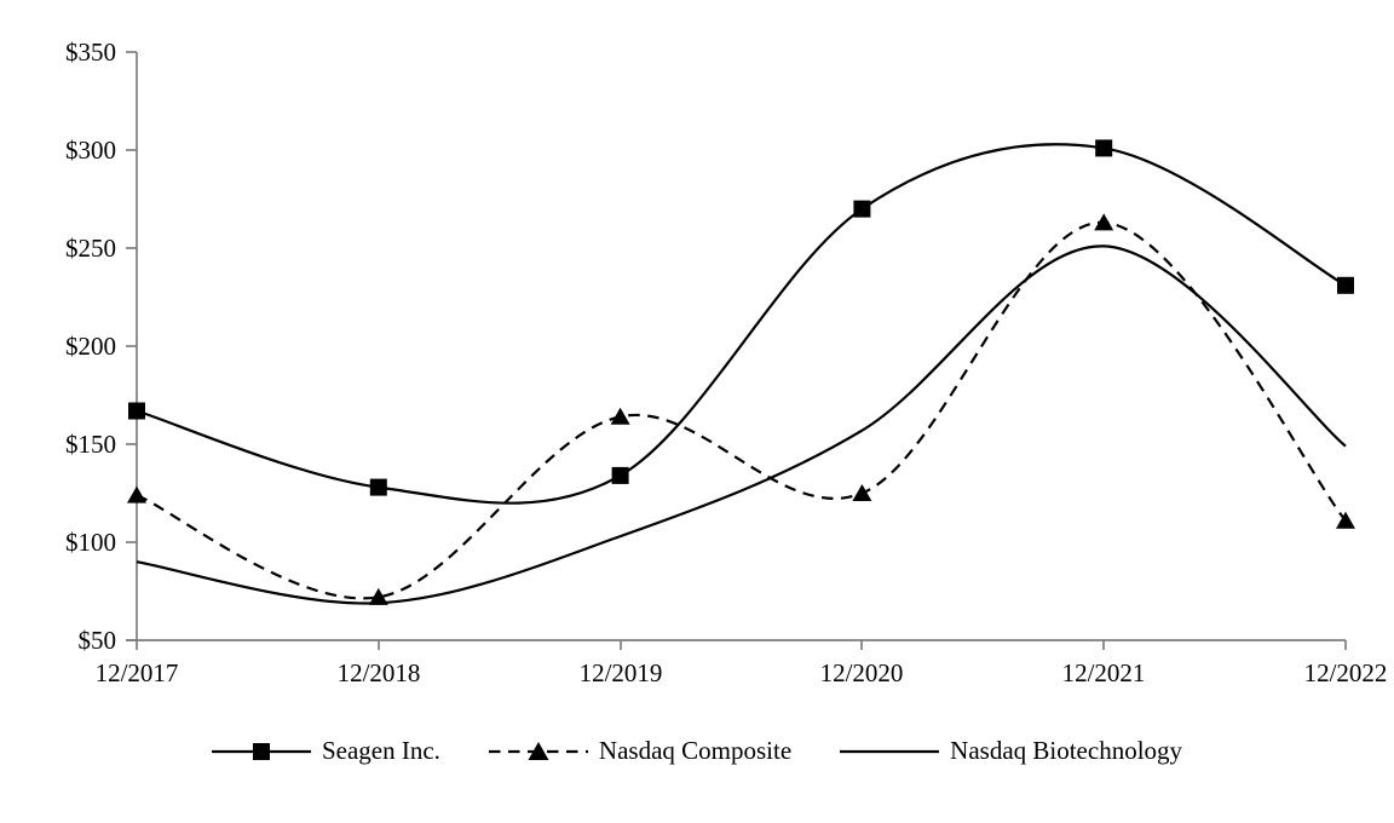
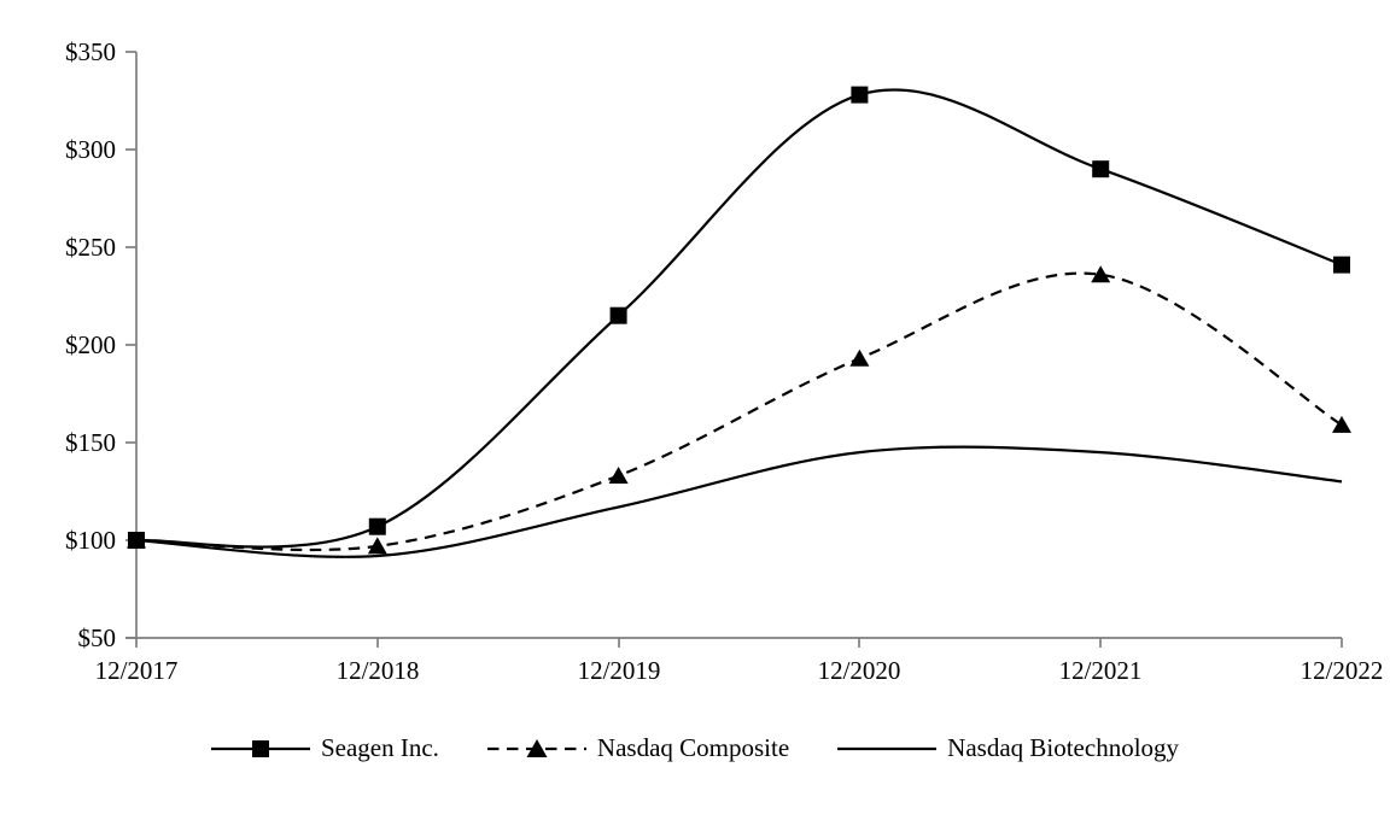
Seagen Inc./12/2017: $167 -> $100
Nasdaq Composite/12/2017: $124 -> $100
Nasdaq Biotechnology/12/2017: $90 -> $100
Seagen Inc./12/2018: $128 -> $107
Nasdaq Composite/12/2018: $72 -> $97
Nasdaq Biotechnology/12/2018: $69 -> $92
Seagen Inc./12/2019: $134 -> $215
Nasdaq Composite/12/2019: $164 -> $133
Nasdaq Biotechnology/12/2019: $103 -> $117
Seagen Inc./12/2020: $270 -> $328
Nasdaq Composite/12/2020: $125 -> $193
Nasdaq Biotechnology/12/2020: $157 -> $145
Seagen Inc./12/2021: $301 -> $290
Nasdaq Composite/12/2021: $263 -> $236
Nasdaq Biotechnology/12/2021: $251 -> $145
Seagen Inc./12/2022: $231 -> $241
Nasdaq Composite/12/2022: $111 -> $159
Nasdaq Biotechnology/12/2022: $149 -> $130
